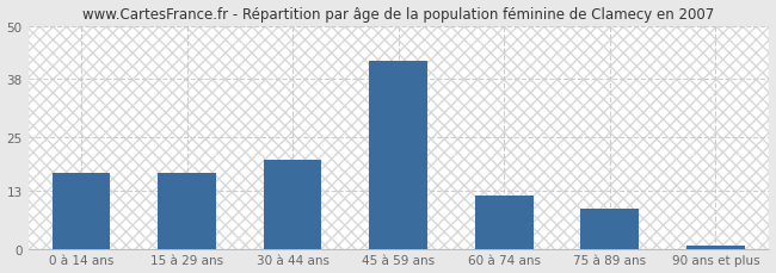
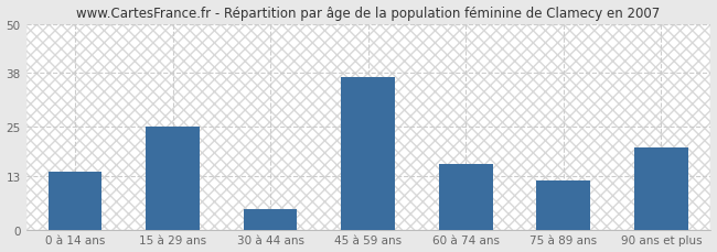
0 à 14 ans: 17.0 -> 14.0
15 à 29 ans: 17.0 -> 25.0
30 à 44 ans: 20.0 -> 5.0
45 à 59 ans: 42.0 -> 37.0
60 à 74 ans: 12.0 -> 16.0
75 à 89 ans: 9.0 -> 12.0
90 ans et plus: 0.8 -> 20.0
